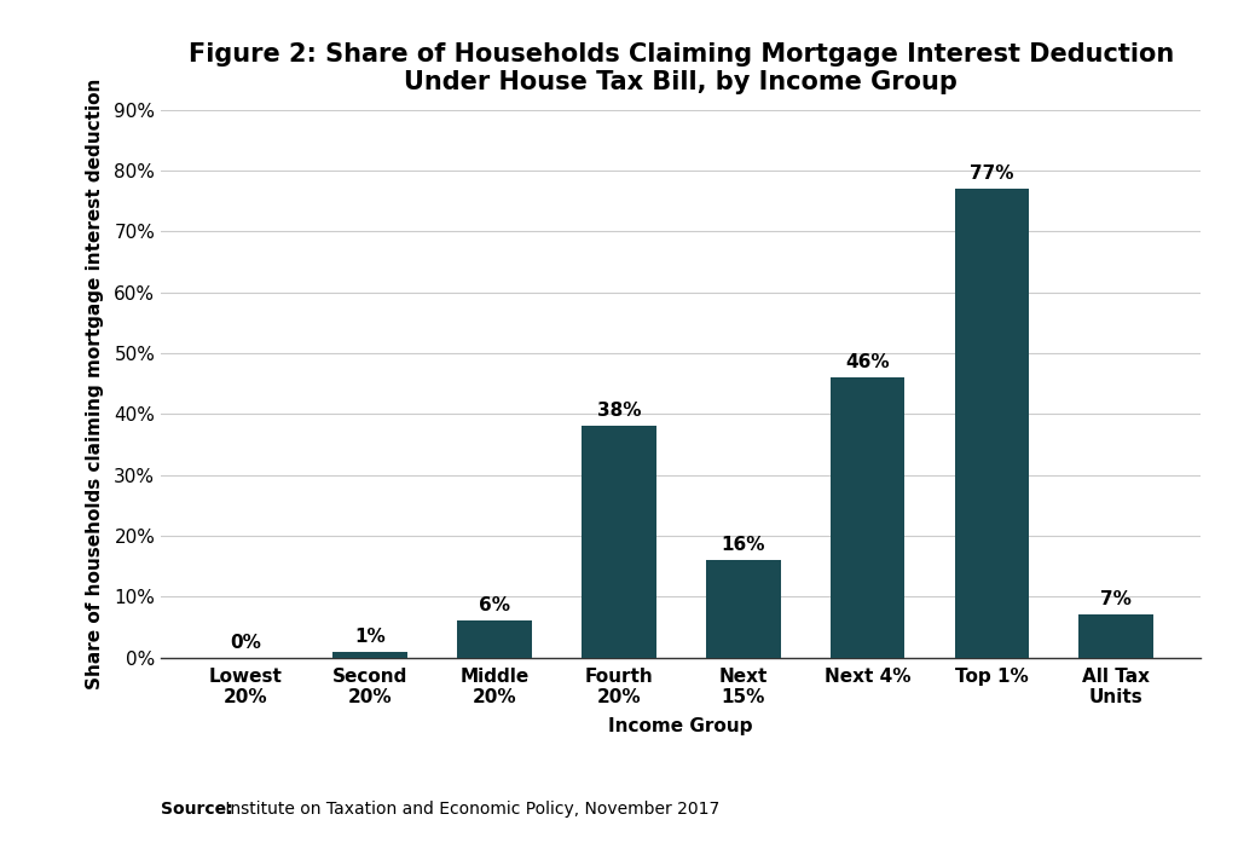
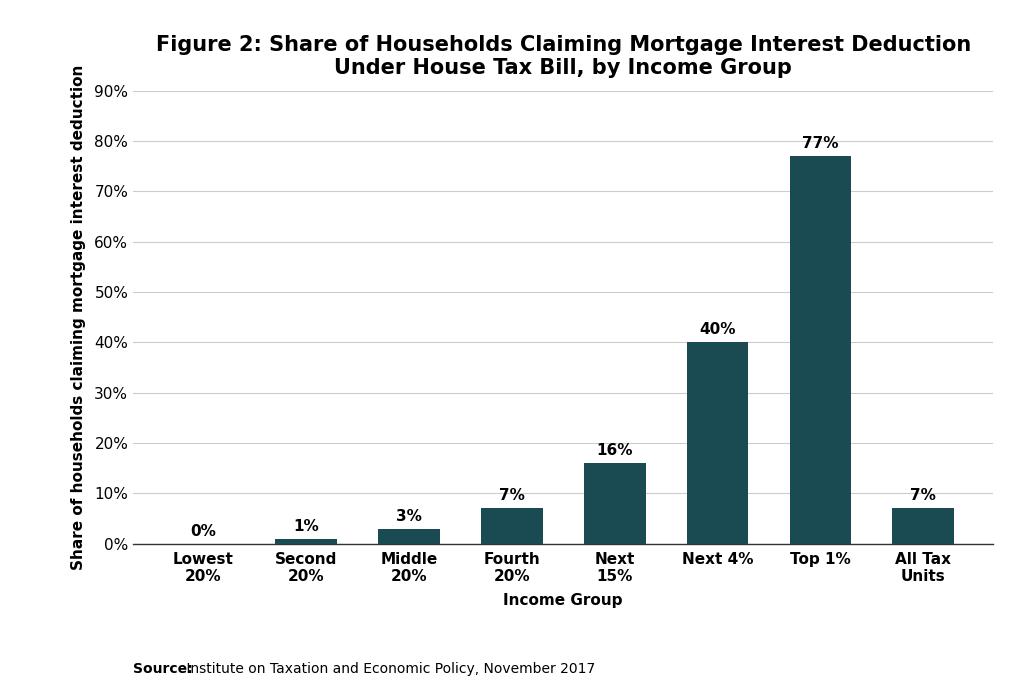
Middle 20%: 6% -> 3%
Fourth 20%: 38% -> 7%
Next 4%: 46% -> 40%
